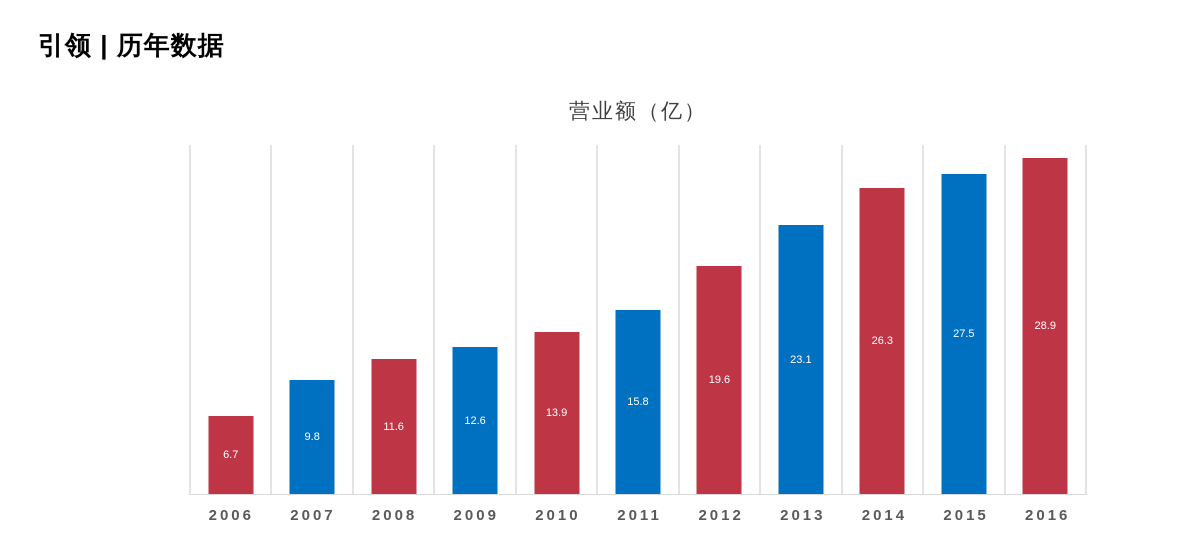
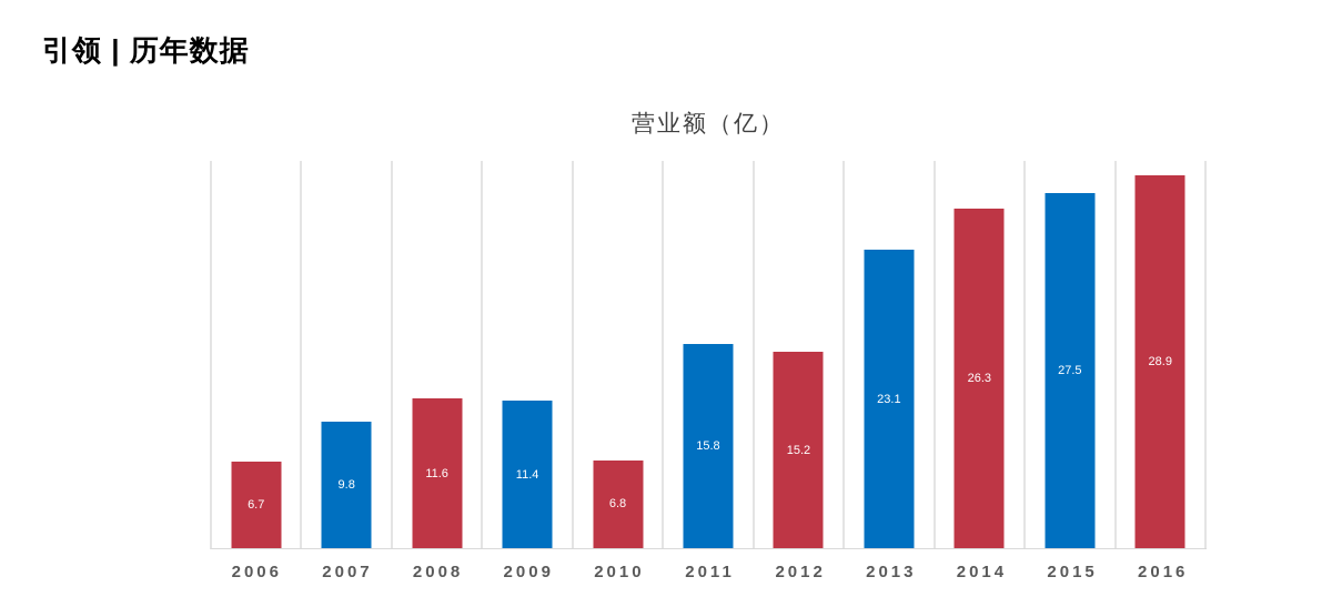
2009: 12.6 -> 11.4
2010: 13.9 -> 6.8
2012: 19.6 -> 15.2
